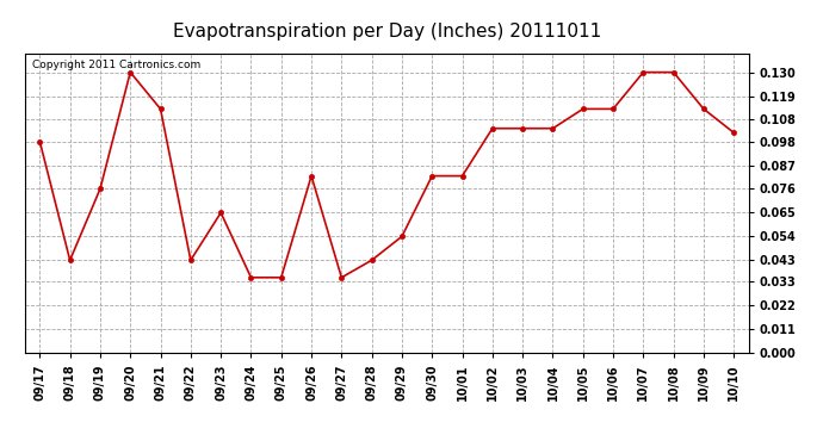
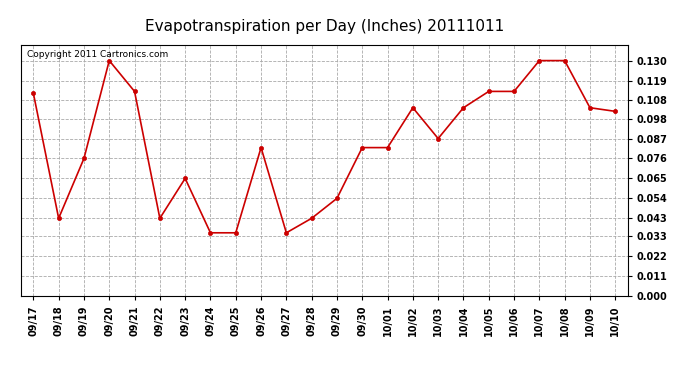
09/17: 0.098 -> 0.112
10/03: 0.104 -> 0.087
10/09: 0.113 -> 0.104
